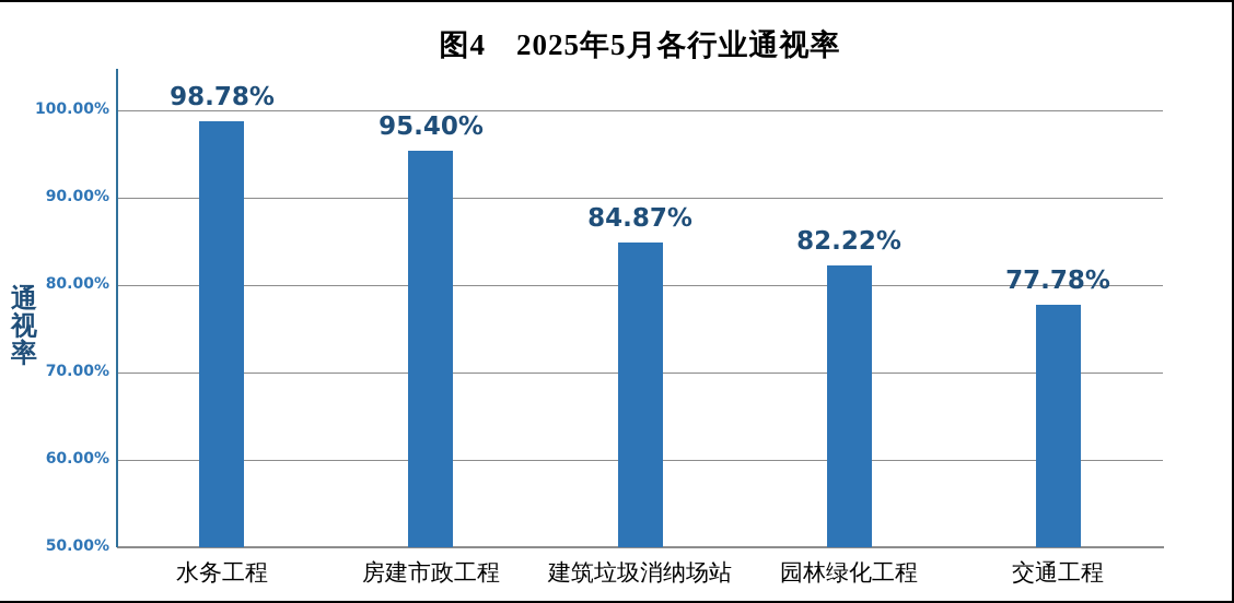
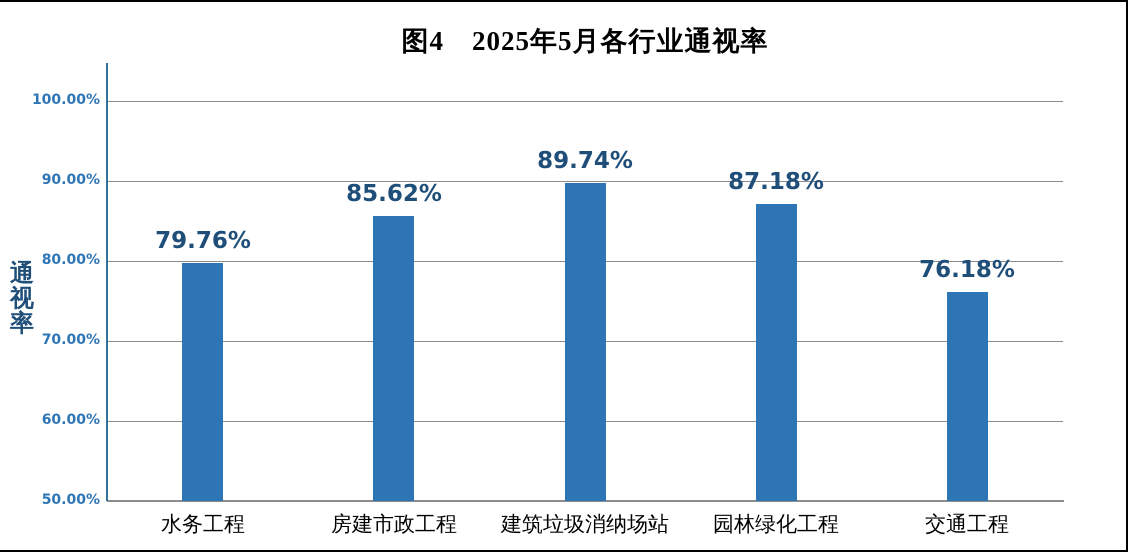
水务工程: 98.78% -> 79.76%
房建市政工程: 95.40% -> 85.62%
建筑垃圾消纳场站: 84.87% -> 89.74%
园林绿化工程: 82.22% -> 87.18%
交通工程: 77.78% -> 76.18%
